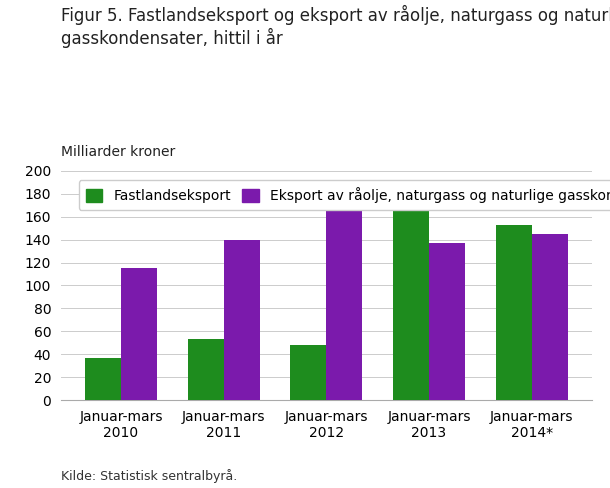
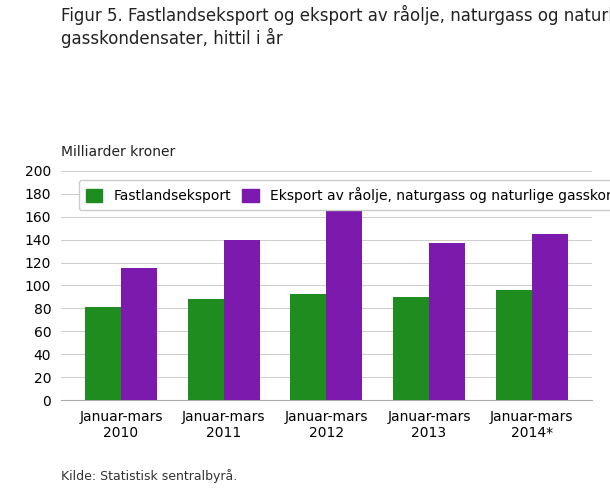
Fastlandseksport/Januar-mars 2010: 37 -> 81
Fastlandseksport/Januar-mars 2011: 53 -> 88
Fastlandseksport/Januar-mars 2012: 48 -> 93
Fastlandseksport/Januar-mars 2013: 168 -> 90
Fastlandseksport/Januar-mars 2014*: 153 -> 96
